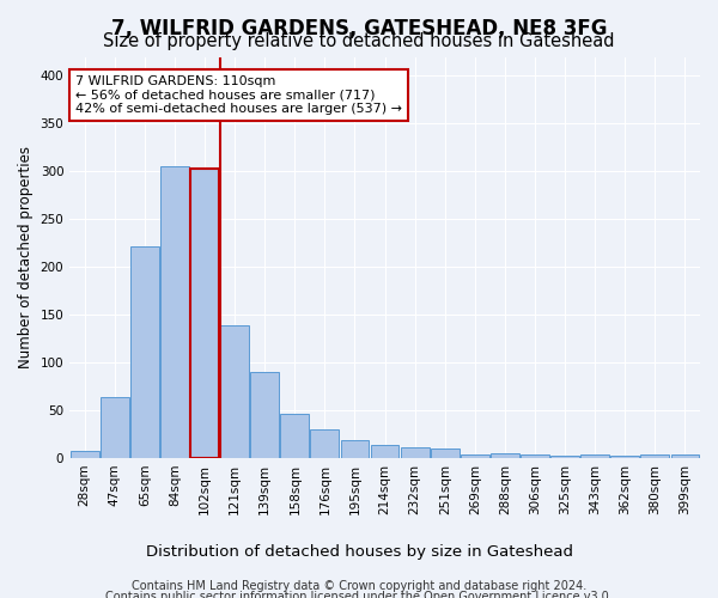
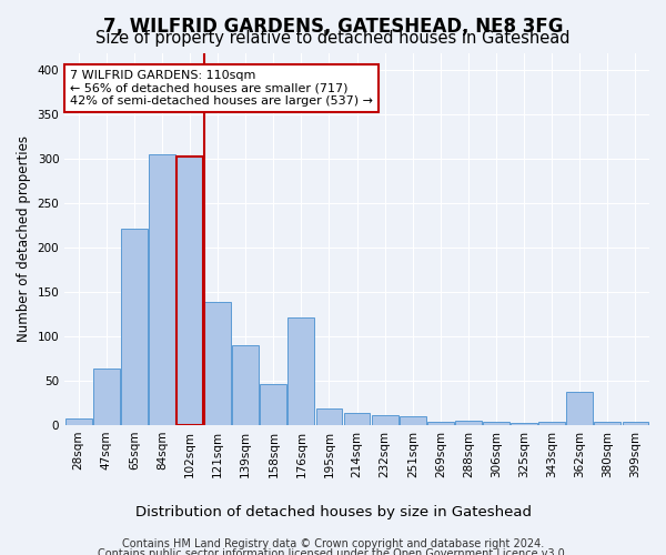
176sqm: 30 -> 122
362sqm: 3 -> 38
